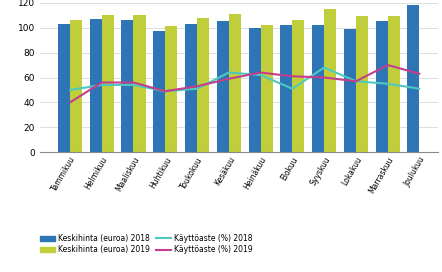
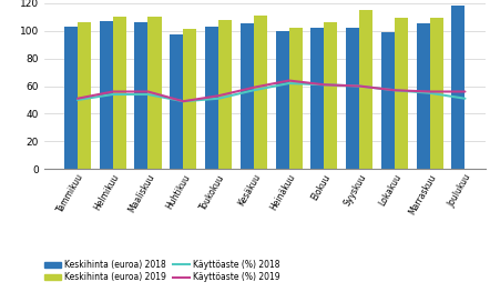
Käyttöaste (%) 2019/Tammikuu: 40 -> 51
Käyttöaste (%) 2018/Kesäkuu: 64 -> 57
Käyttöaste (%) 2018/Elokuu: 51 -> 61
Käyttöaste (%) 2018/Syyskuu: 68 -> 60
Käyttöaste (%) 2019/Marraskuu: 70 -> 56
Käyttöaste (%) 2019/Joulukuu: 63 -> 56
